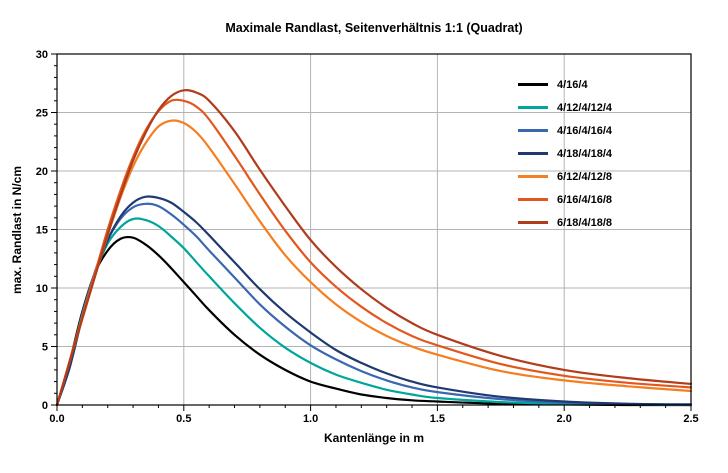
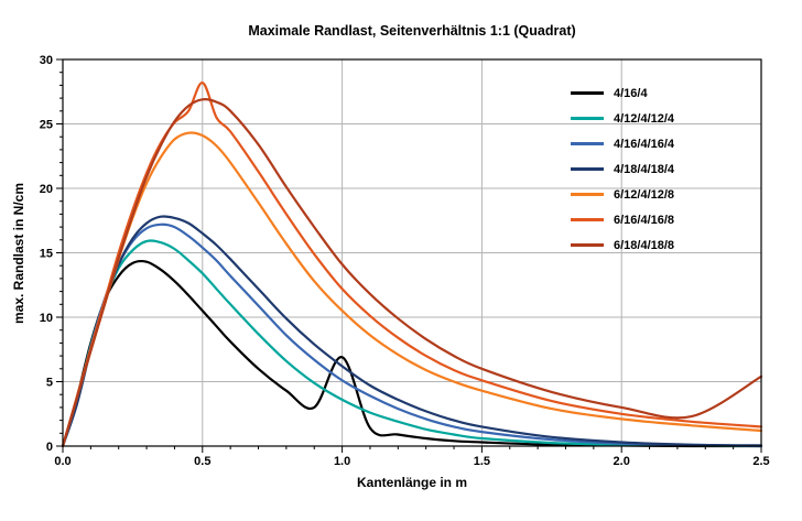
6/16/4/16/8/0.5: 26.0 -> 28.2
4/16/4/1.0: 2.0 -> 6.9
6/18/4/18/8/2.5: 1.8 -> 5.4
